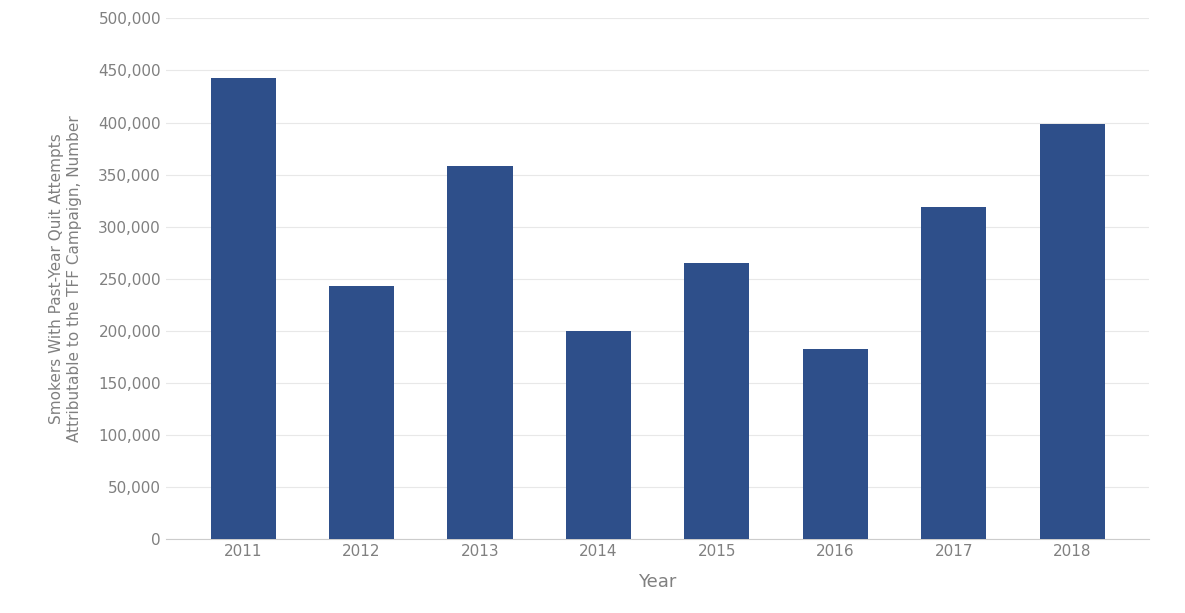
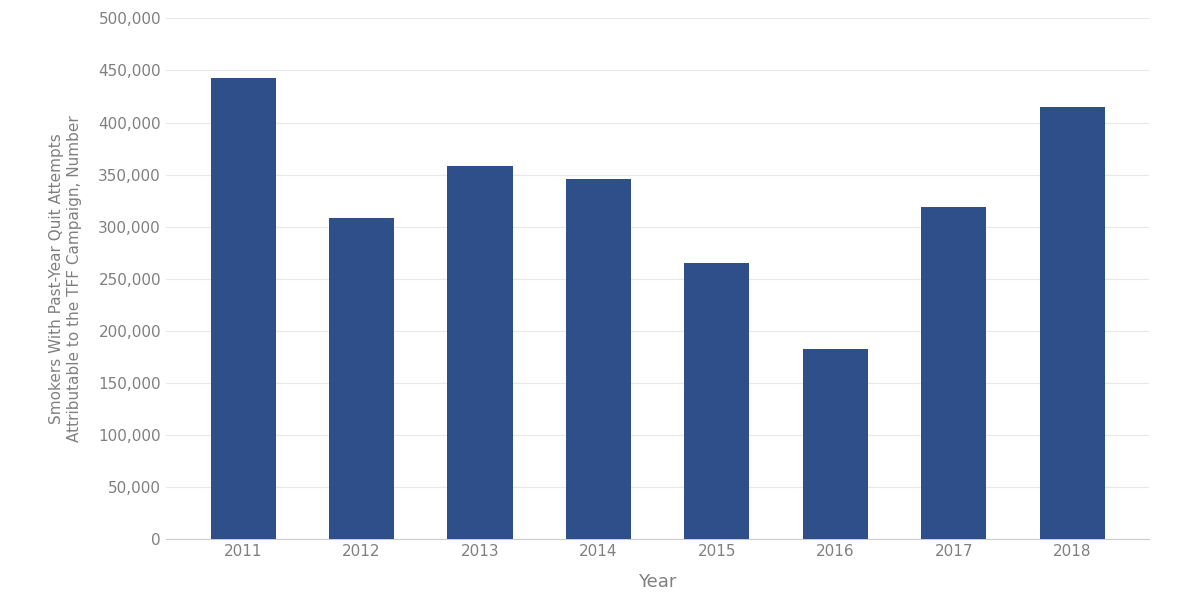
2012: 243,000 -> 308,000
2014: 200,000 -> 346,000
2018: 399,000 -> 415,000
